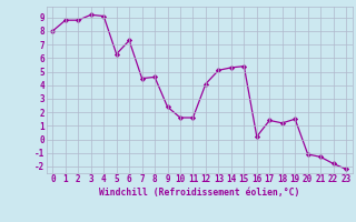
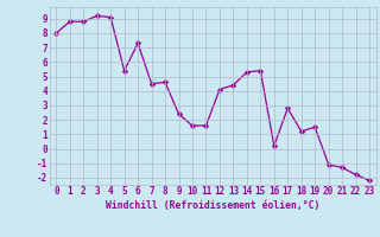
5: 6.3 -> 5.4
13: 5.1 -> 4.4
17: 1.4 -> 2.8
